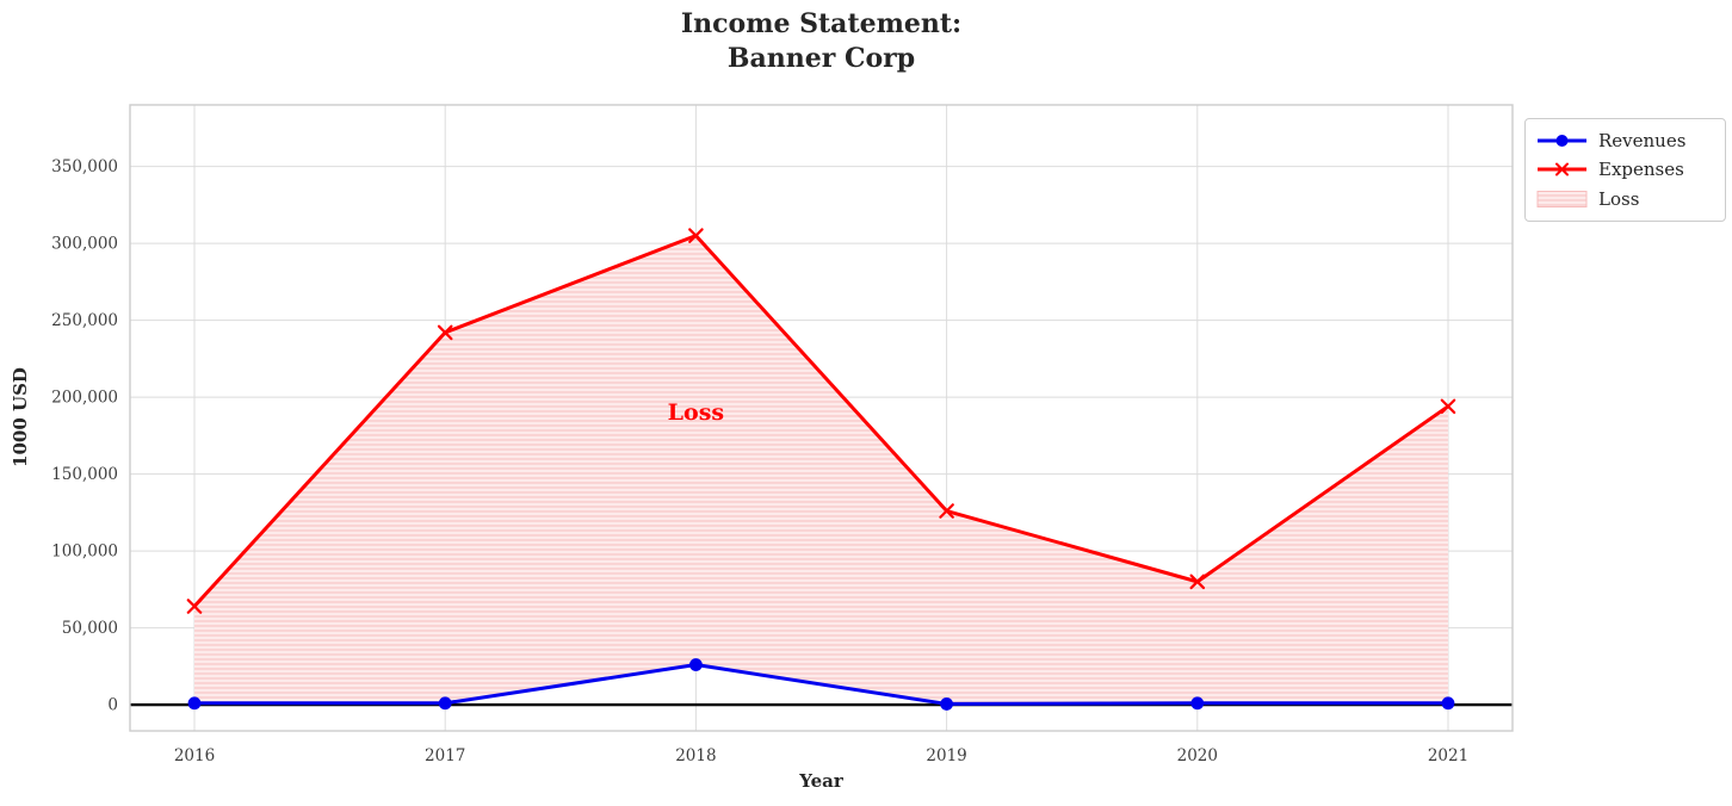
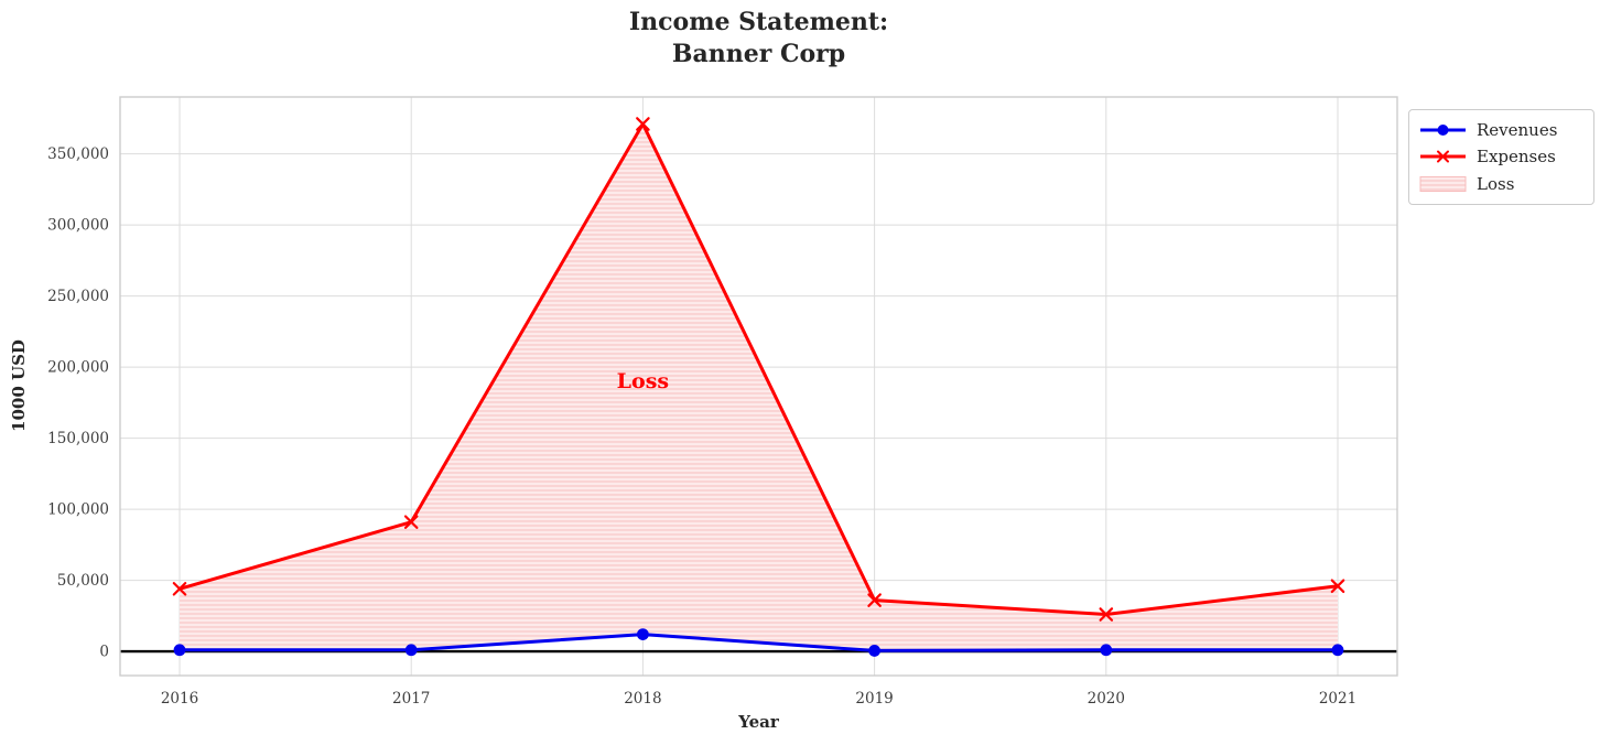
Expenses/2016: 64000 -> 44000
Expenses/2017: 242000 -> 91000
Revenues/2018: 26000 -> 12000
Expenses/2018: 305000 -> 371000
Expenses/2019: 126000 -> 36000
Expenses/2020: 80000 -> 26000
Expenses/2021: 194000 -> 46000
